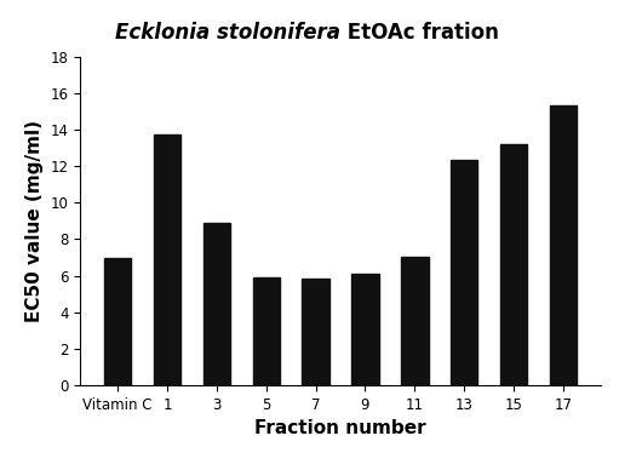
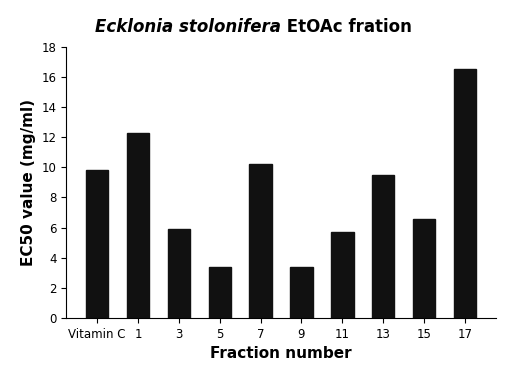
Vitamin C: 7.0 -> 9.8
1: 13.8 -> 12.3
3: 8.9 -> 5.9
5: 5.9 -> 3.4
7: 5.8 -> 10.2
9: 6.1 -> 3.4
11: 7.0 -> 5.7
13: 12.3 -> 9.5
15: 13.2 -> 6.6
17: 15.3 -> 16.5
